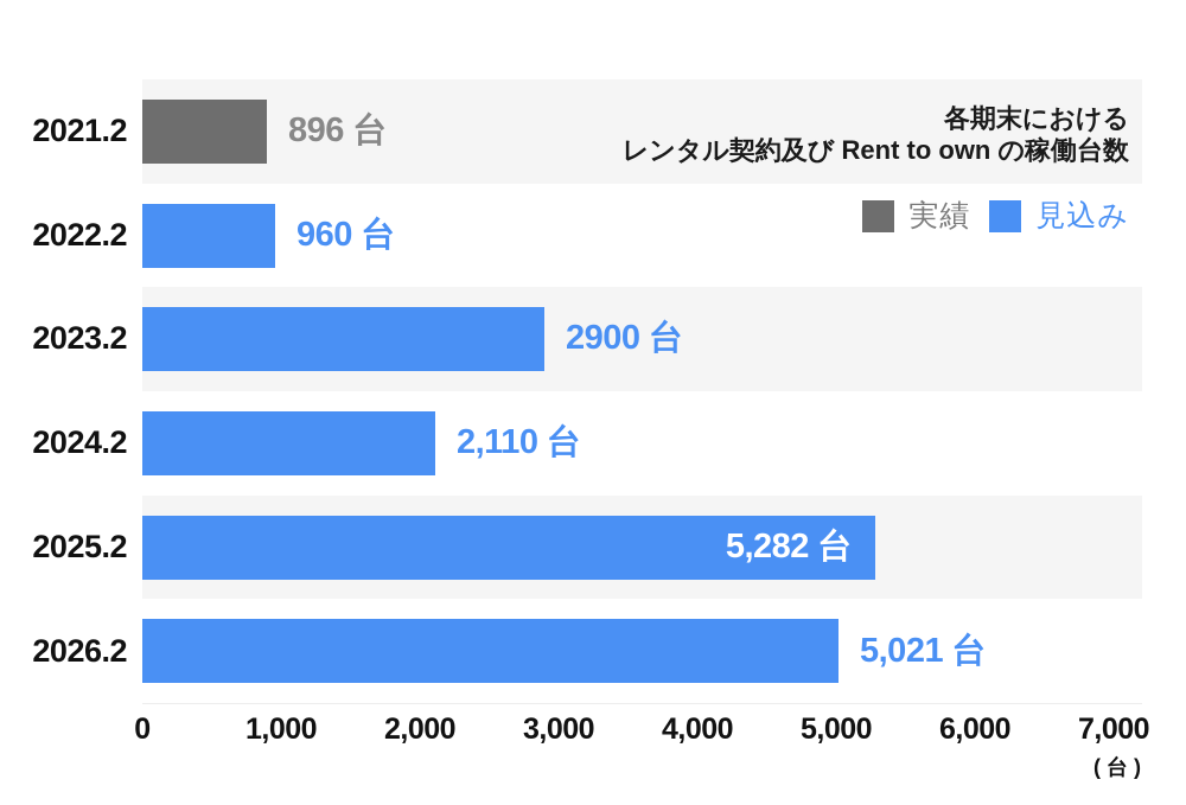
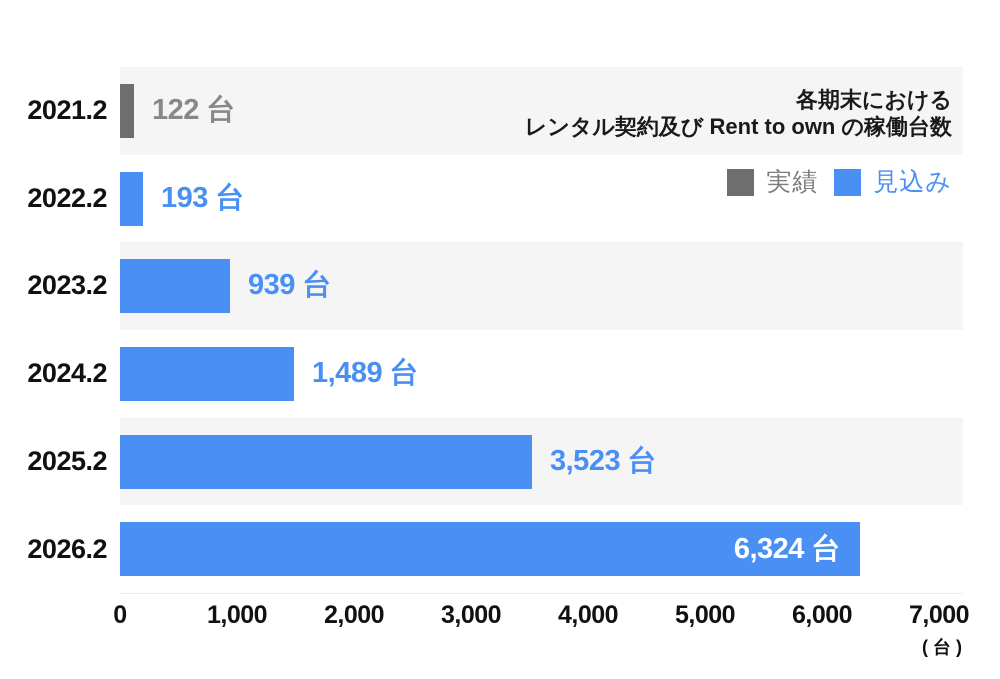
2021.2: 896 -> 122
2022.2: 960 -> 193
2023.2: 2900 -> 939
2024.2: 2,110 -> 1,489
2025.2: 5,282 -> 3,523
2026.2: 5,021 -> 6,324
